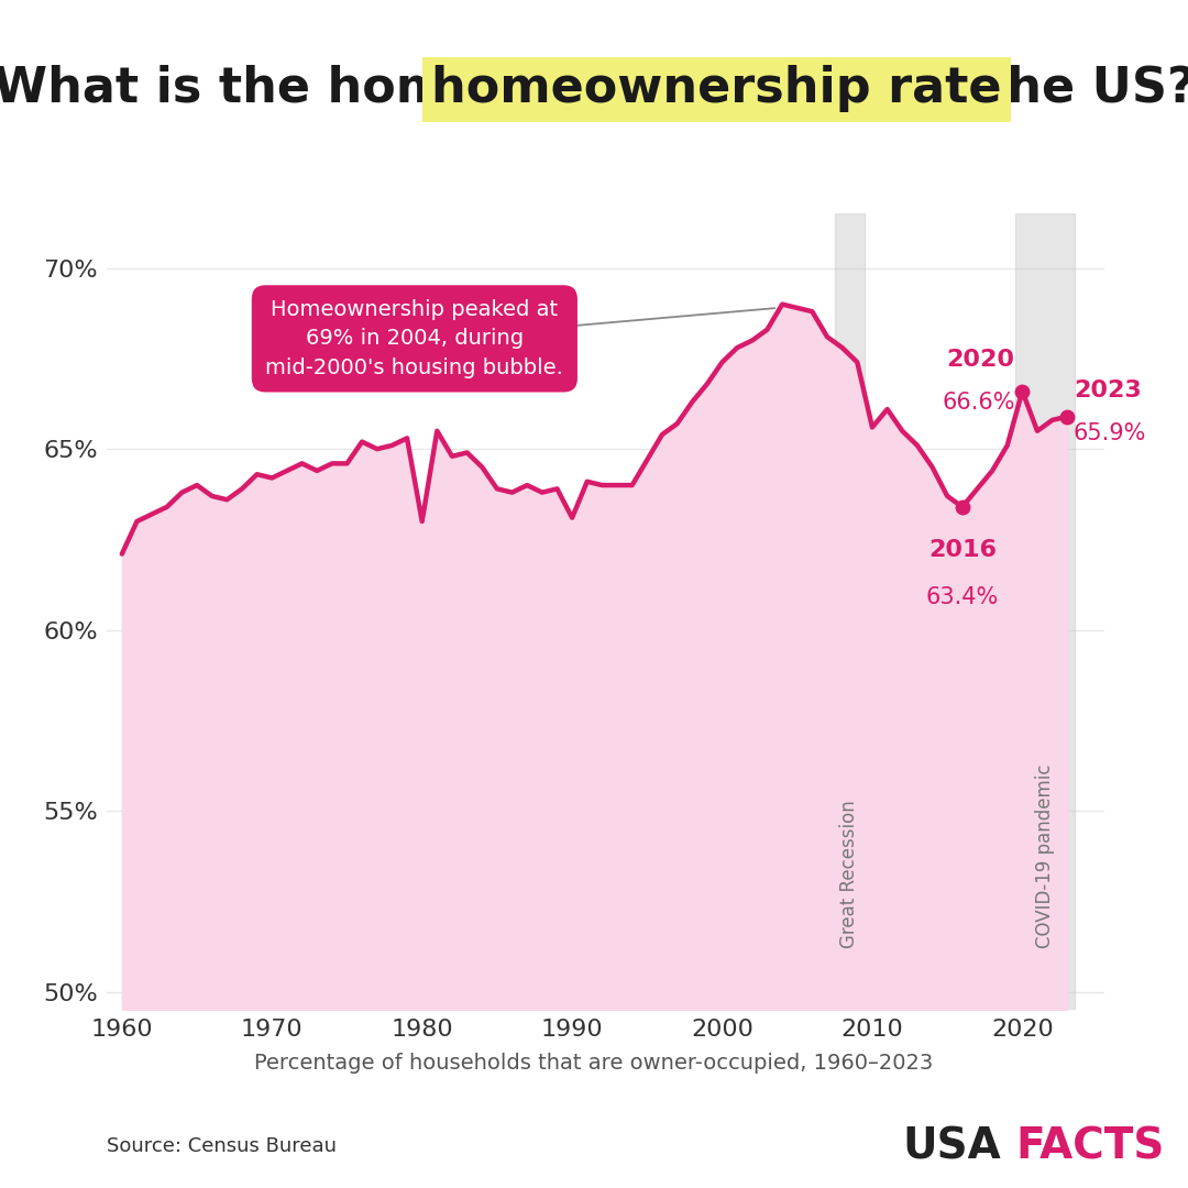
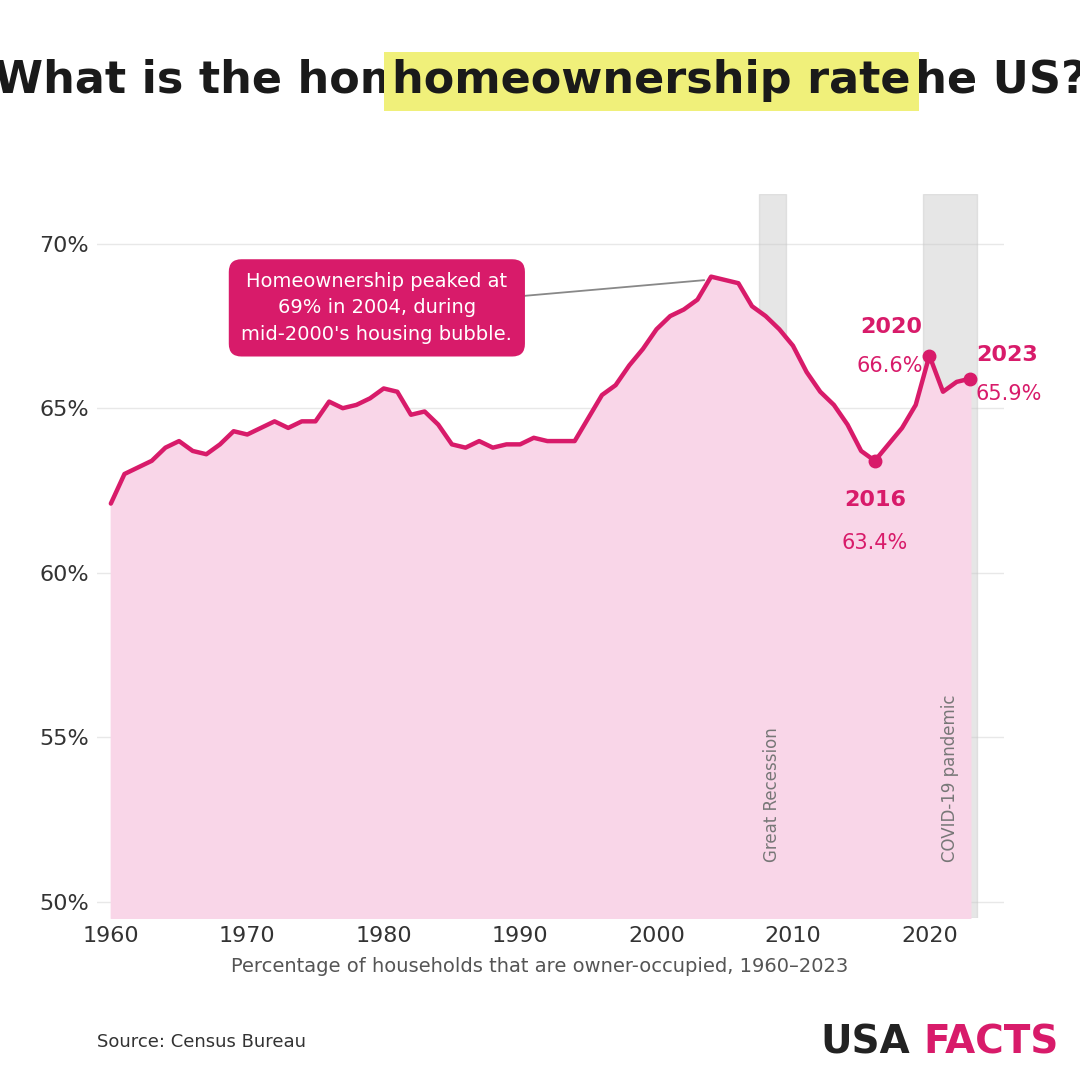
1980: 63.0% -> 65.6%
1990: 63.1% -> 63.9%
2010: 65.6% -> 66.9%
